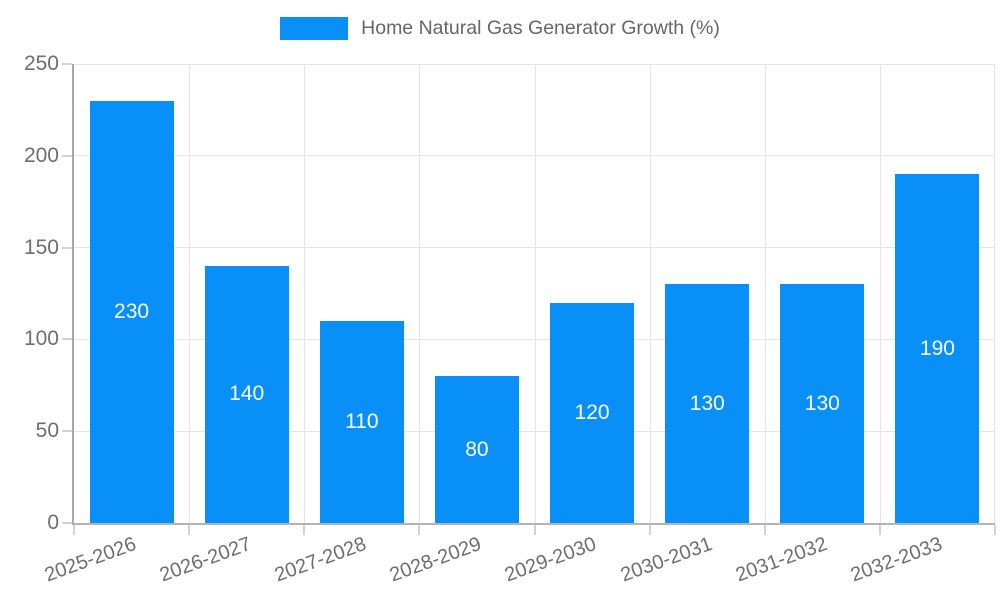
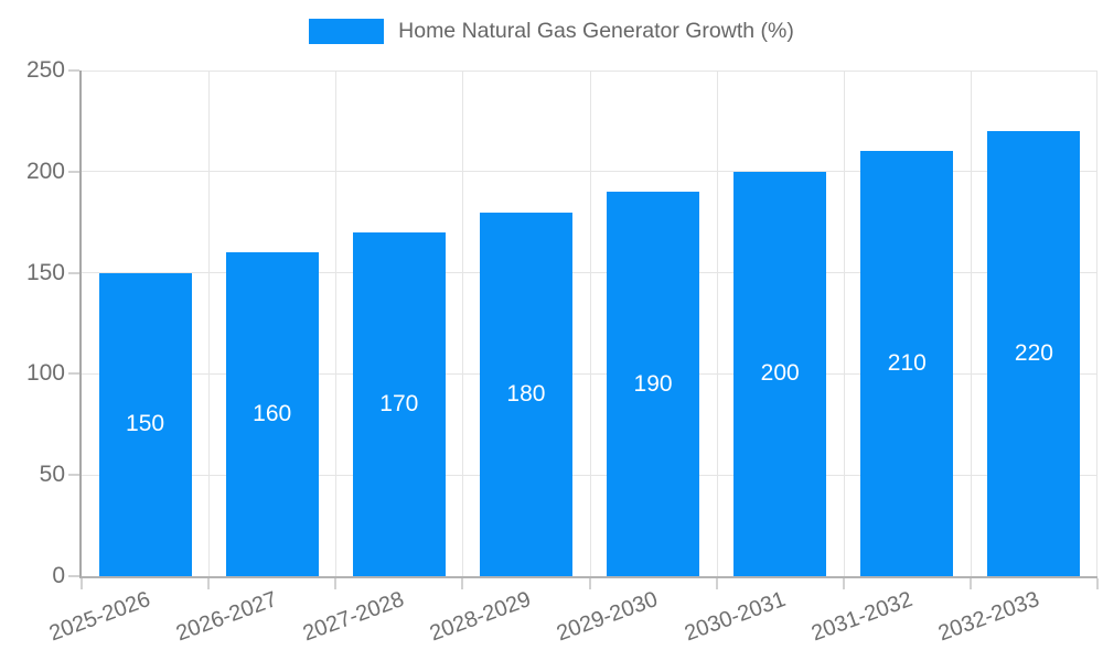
2025-2026: 230 -> 150
2026-2027: 140 -> 160
2027-2028: 110 -> 170
2028-2029: 80 -> 180
2029-2030: 120 -> 190
2030-2031: 130 -> 200
2031-2032: 130 -> 210
2032-2033: 190 -> 220
